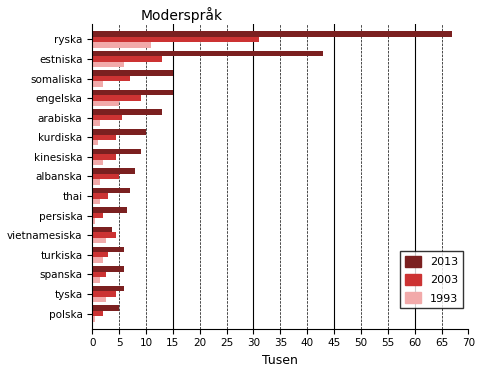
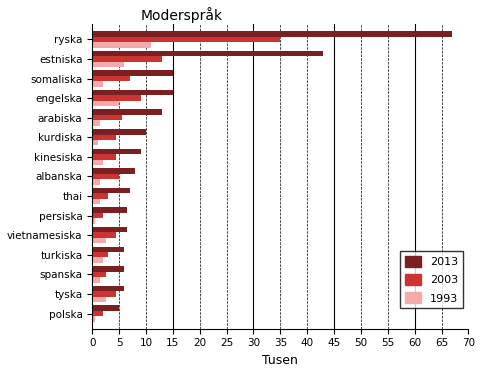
2003/ryska: 31.0 -> 35.0
2013/vietnamesiska: 3.6 -> 6.5
